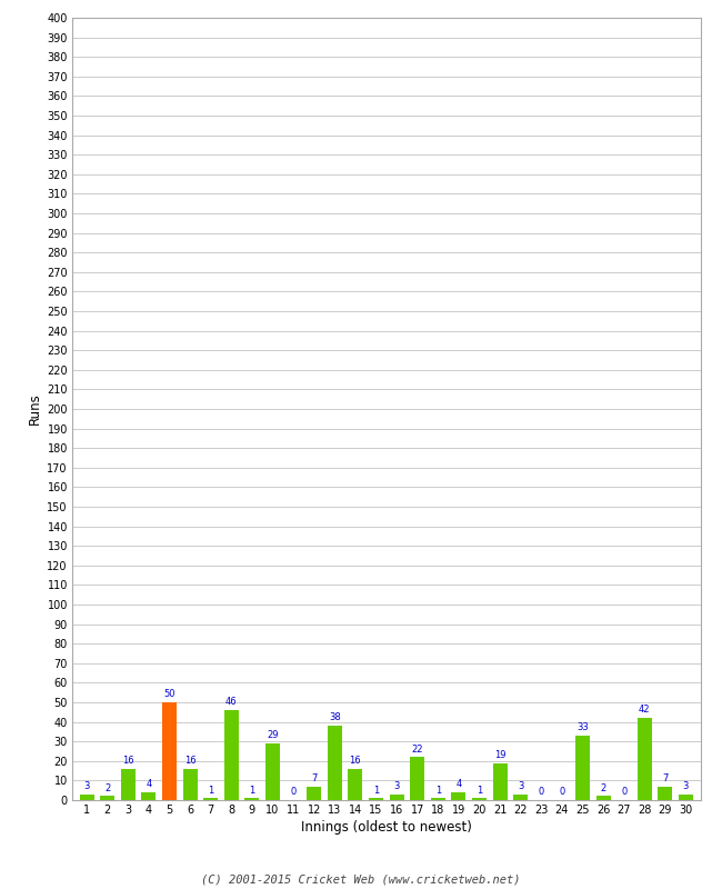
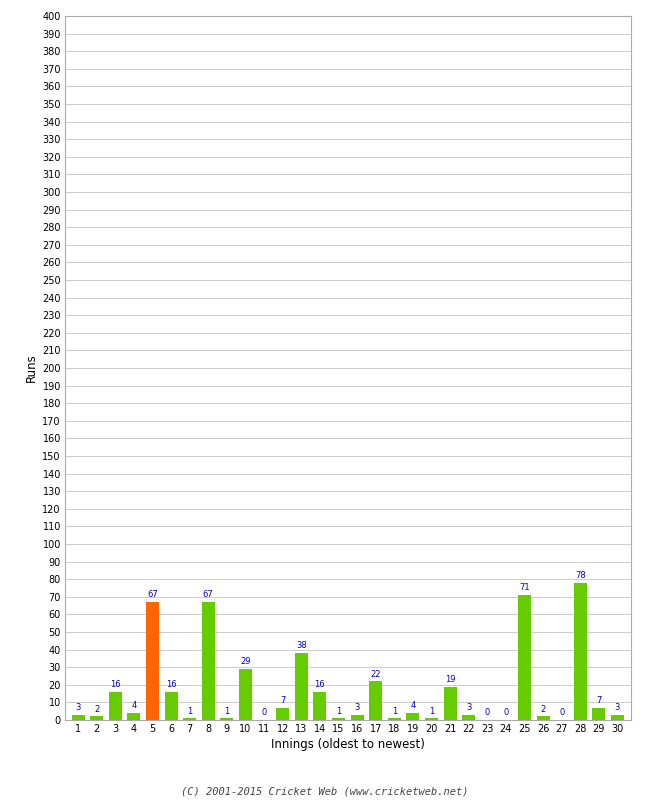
5: 50 -> 67
8: 46 -> 67
25: 33 -> 71
28: 42 -> 78
